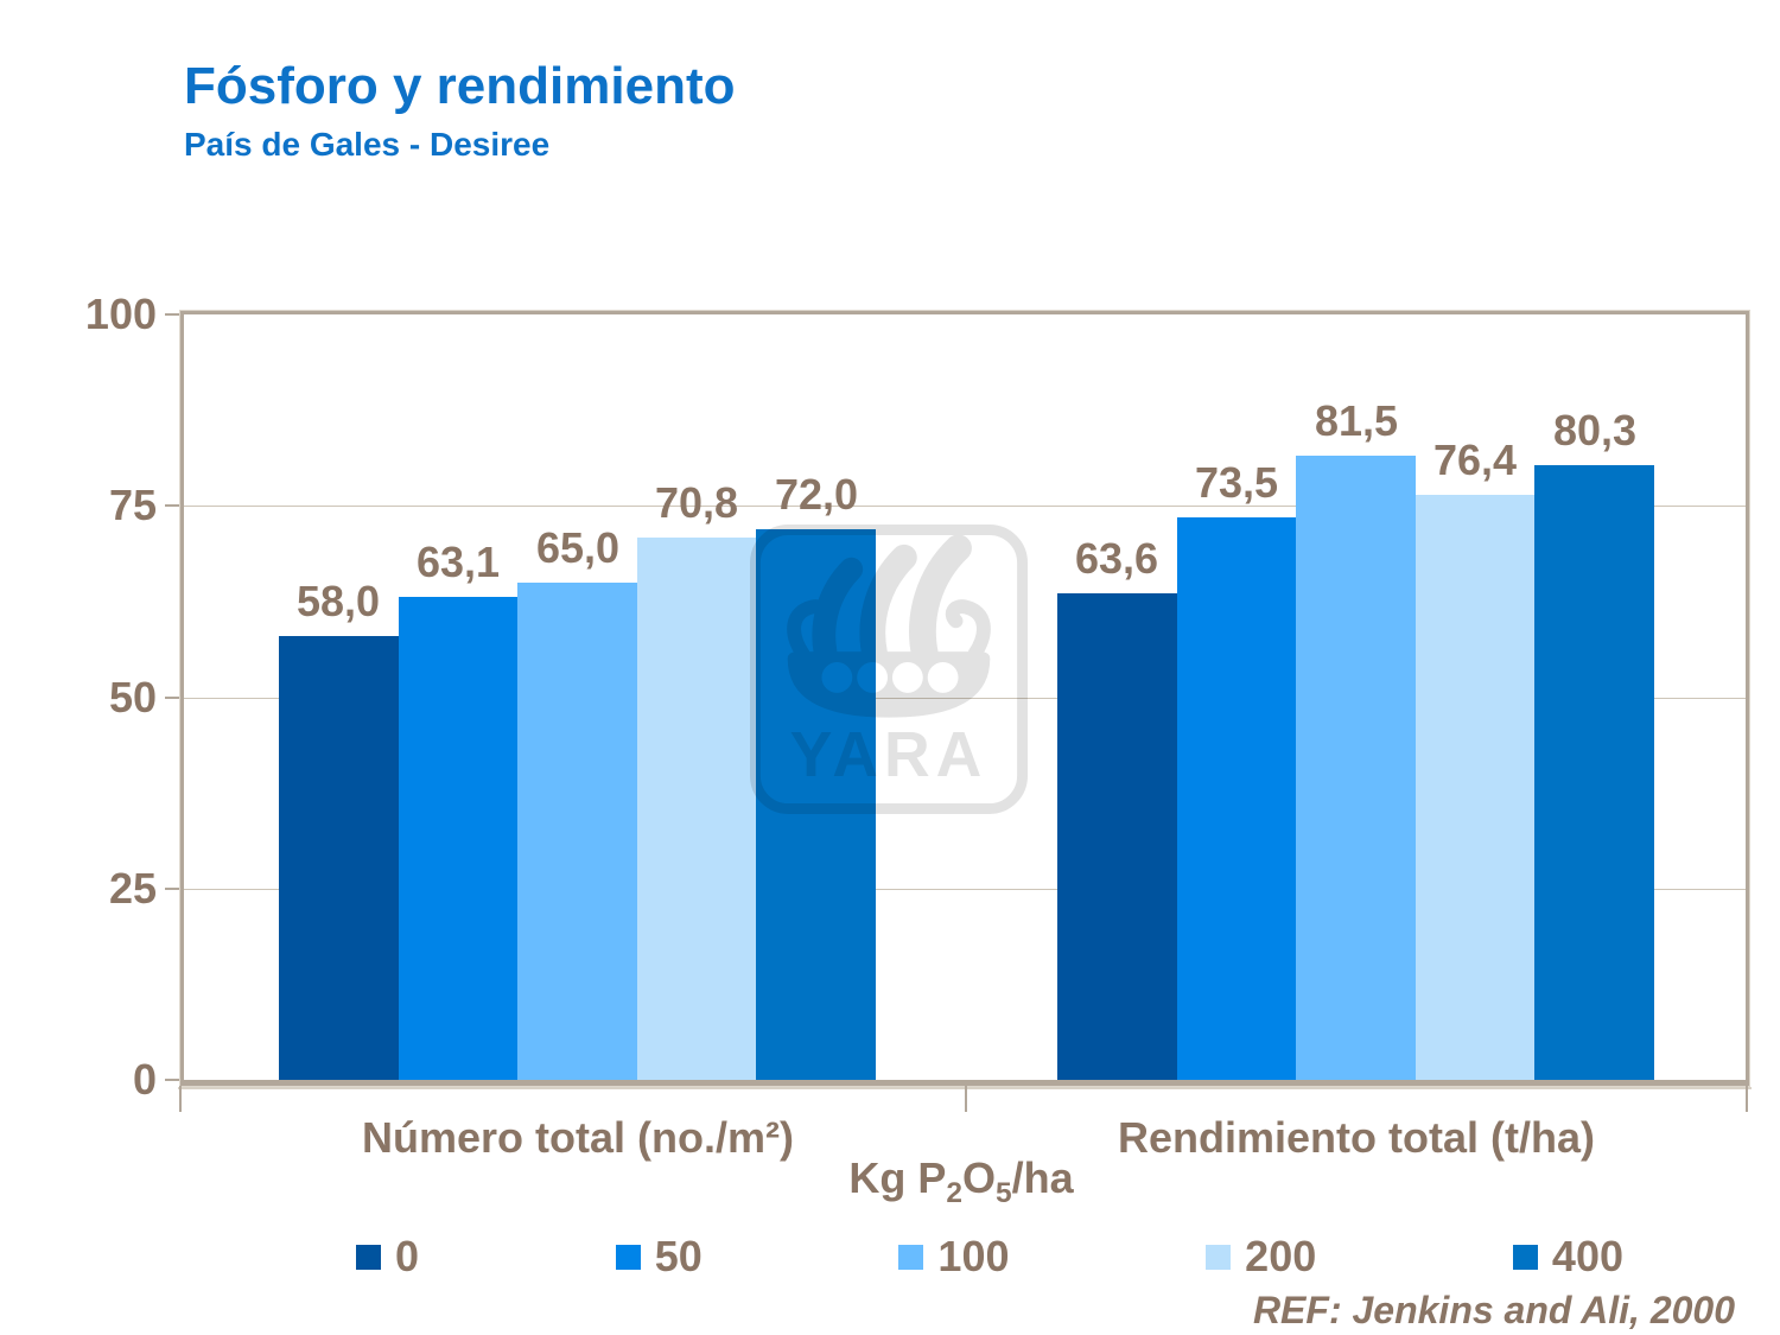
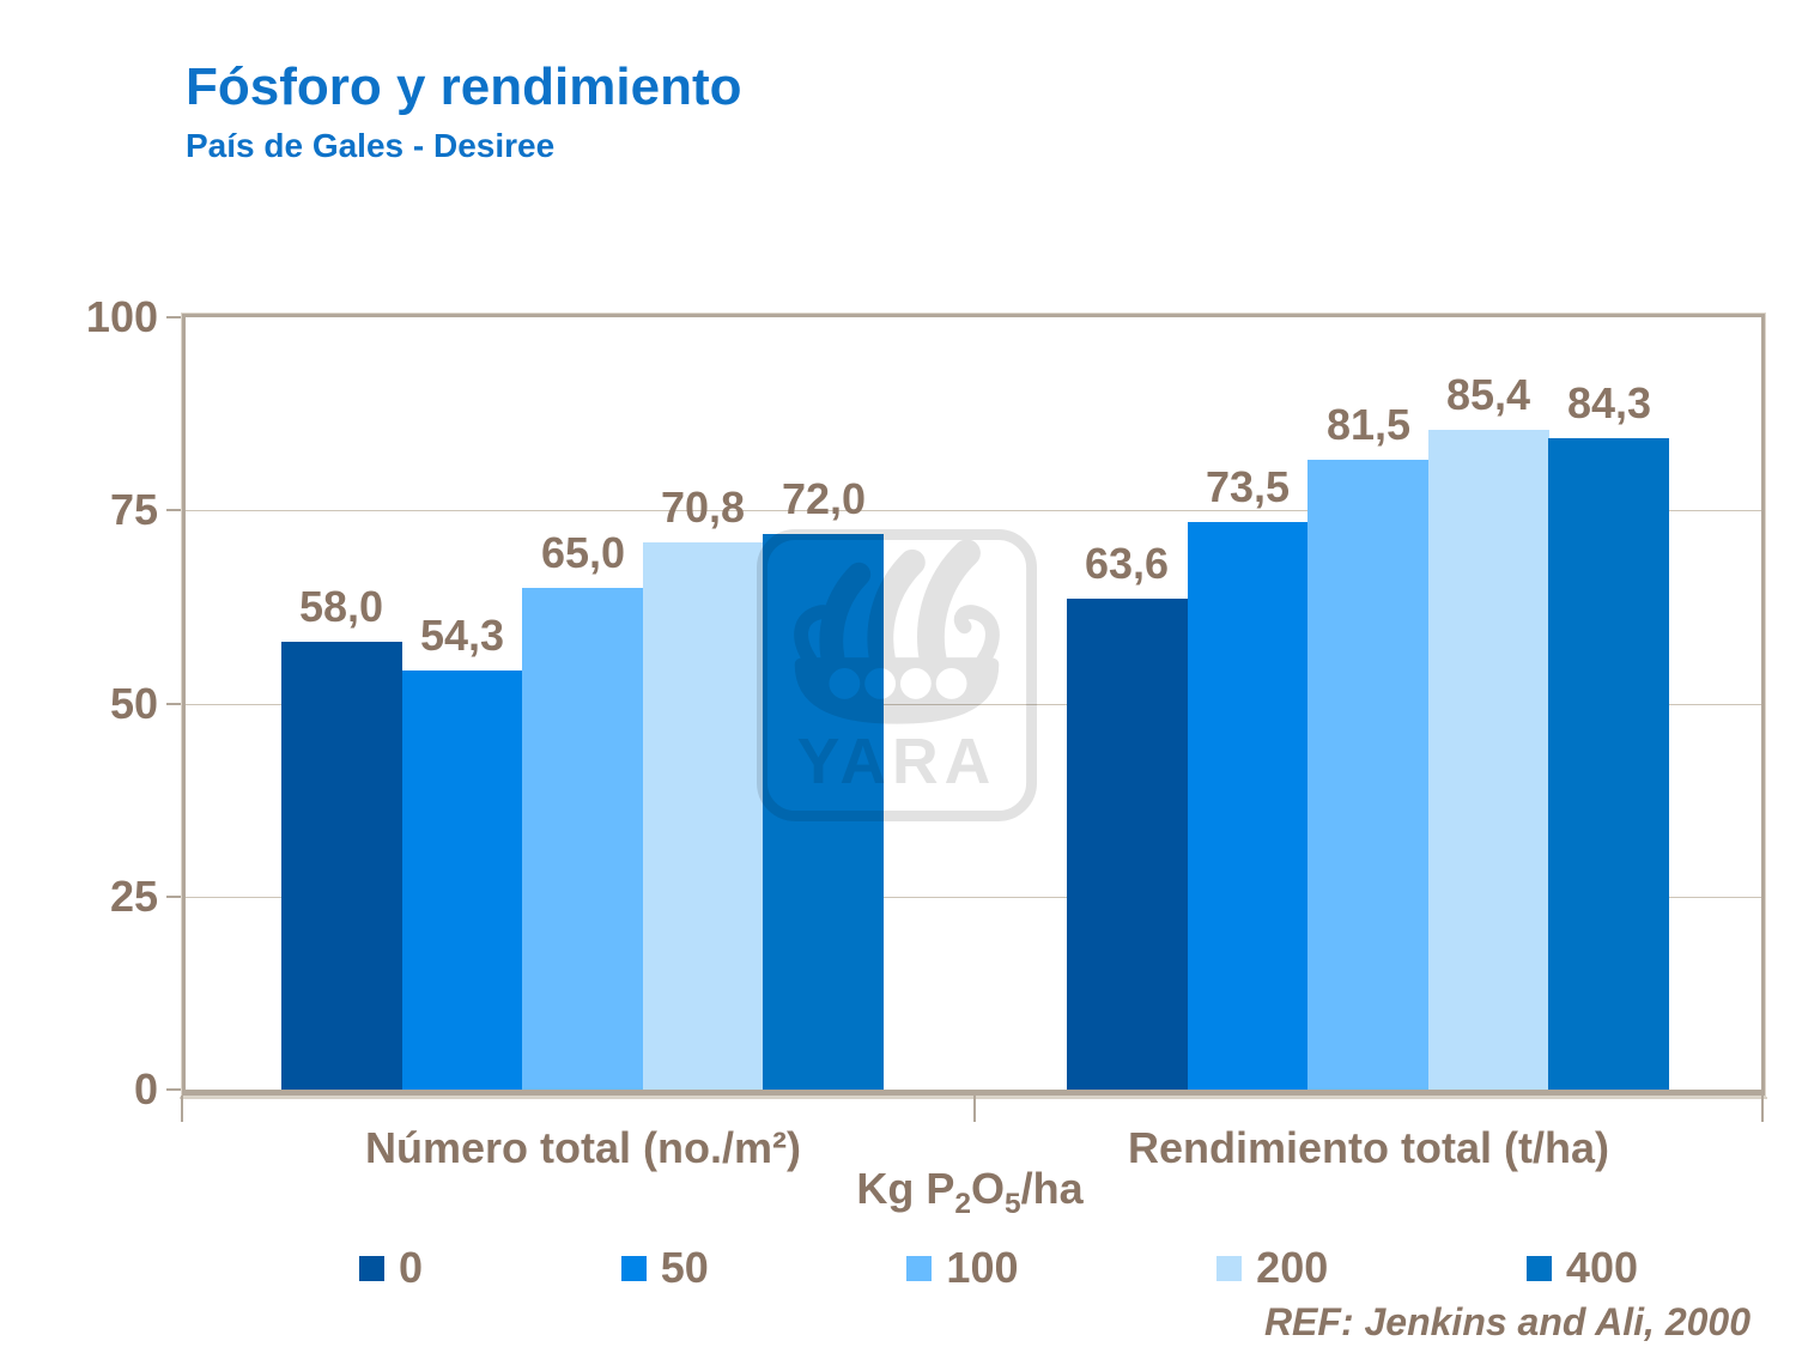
50/Número total (no./m²): 63,1 -> 54,3
200/Rendimiento total (t/ha): 76,4 -> 85,4
400/Rendimiento total (t/ha): 80,3 -> 84,3
